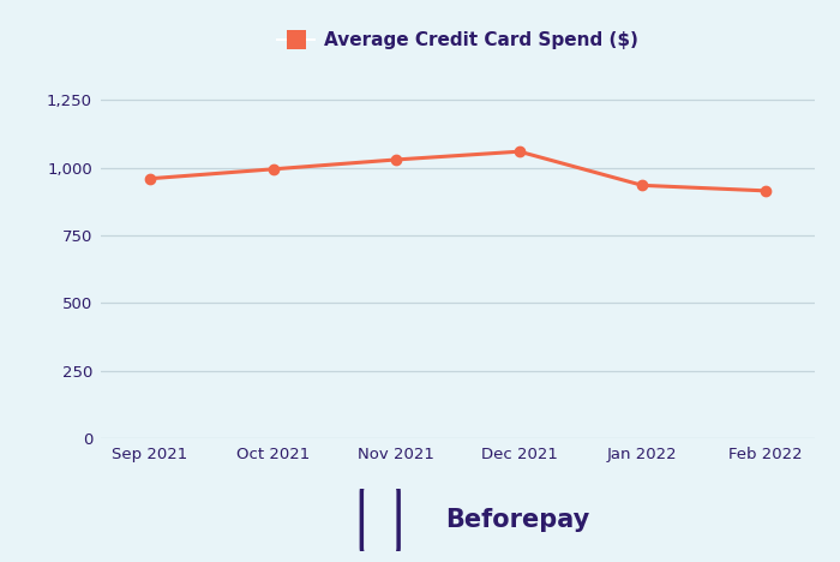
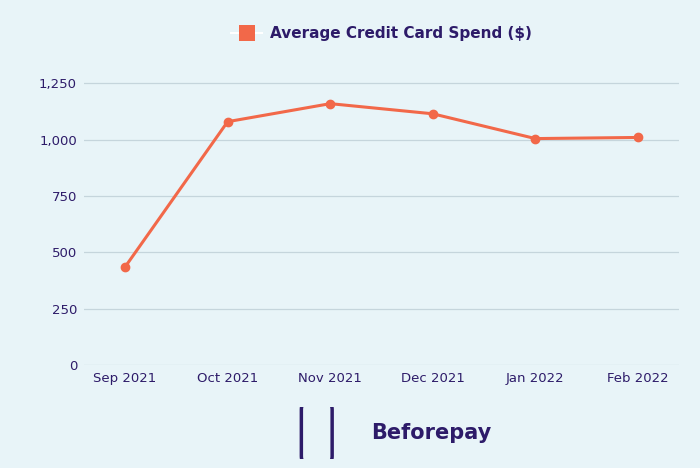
Sep 2021: 960 -> 435
Oct 2021: 995 -> 1,080
Nov 2021: 1,030 -> 1,160
Dec 2021: 1,060 -> 1,115
Jan 2022: 935 -> 1,005
Feb 2022: 915 -> 1,010
